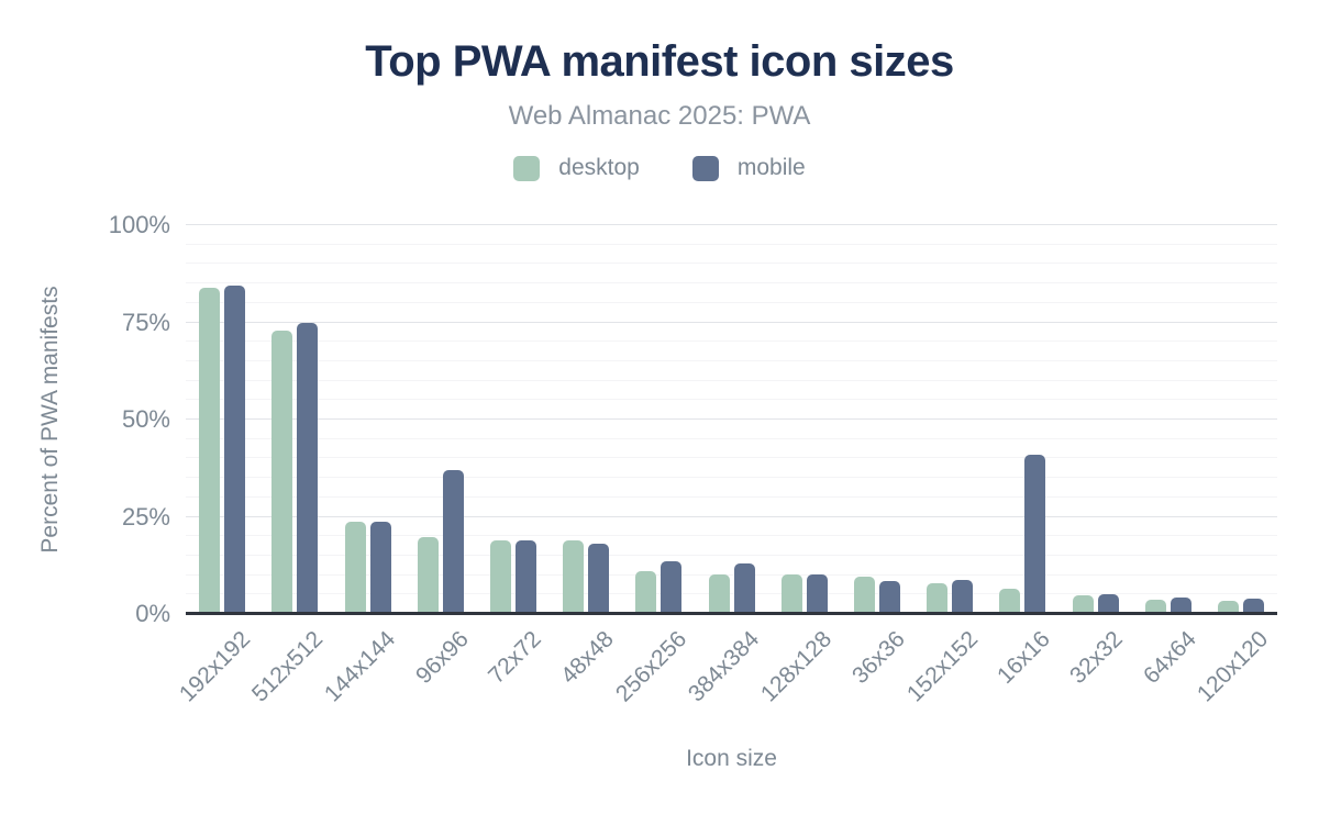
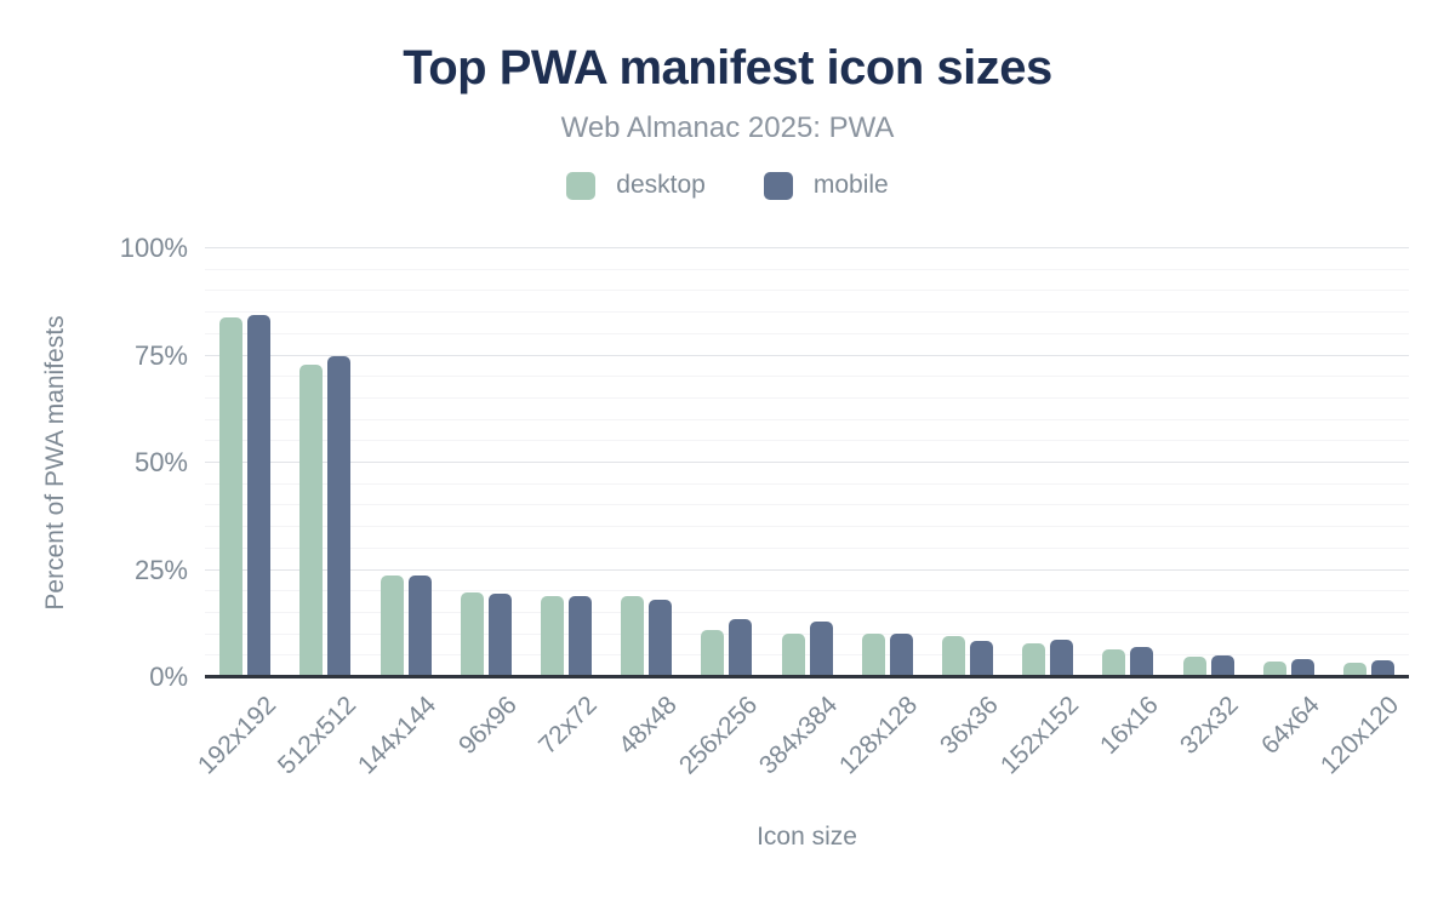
mobile/96x96: 37% -> 19%
mobile/16x16: 41% -> 7%
